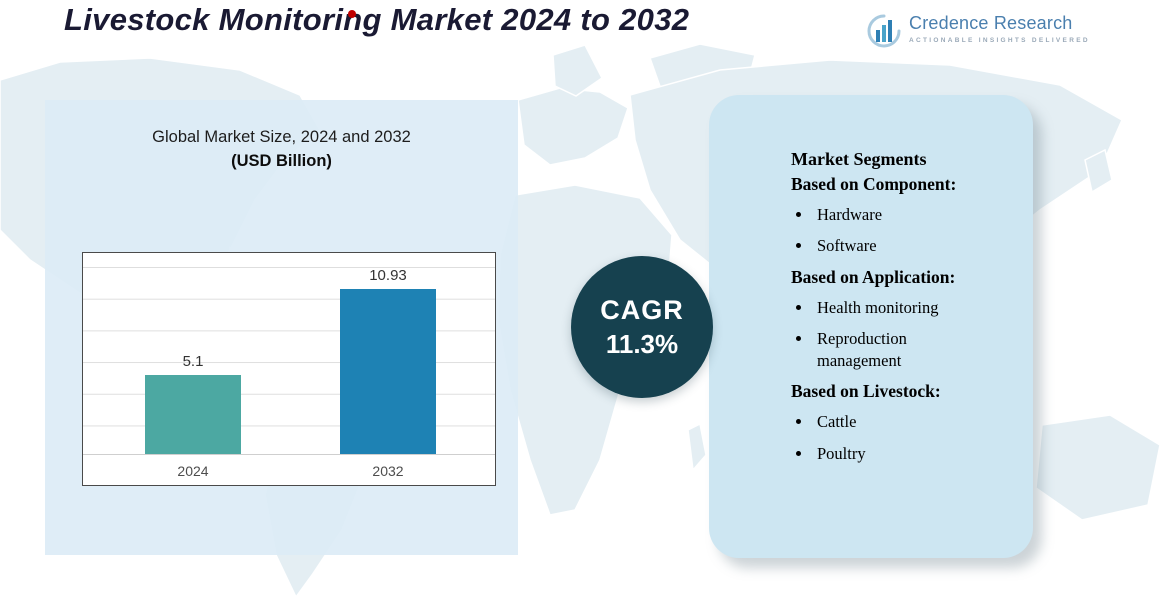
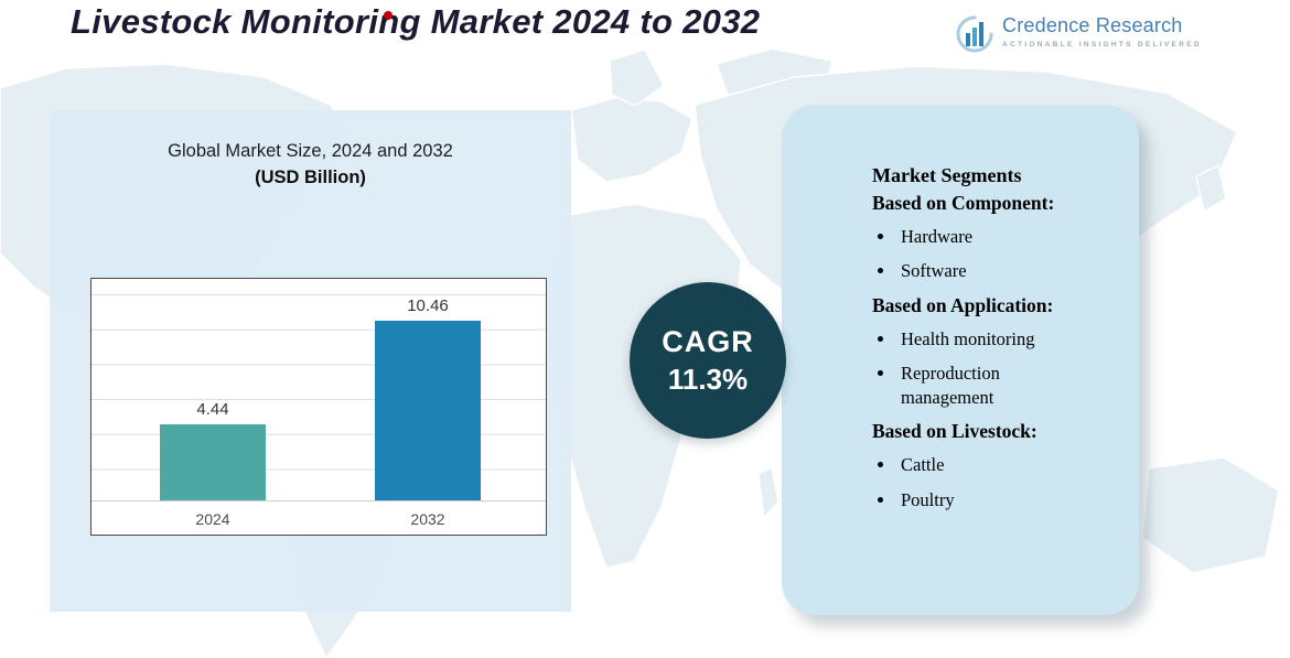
2024: 5.1 -> 4.44
2032: 10.93 -> 10.46
